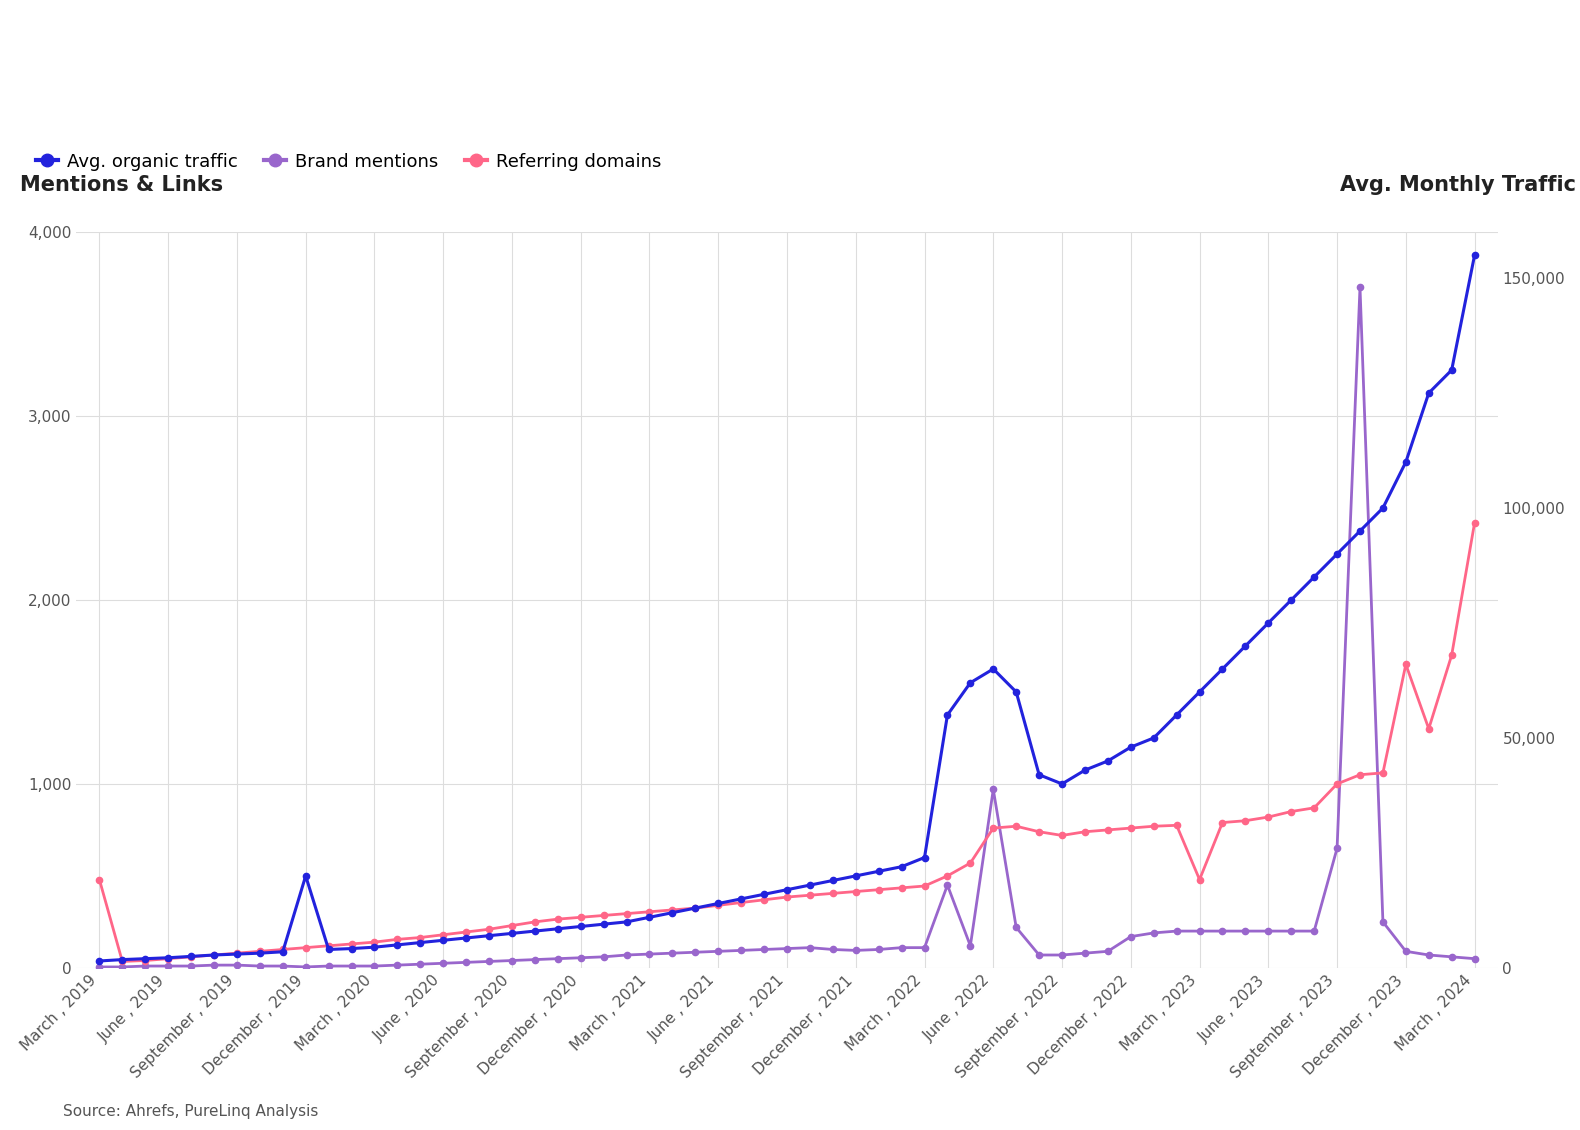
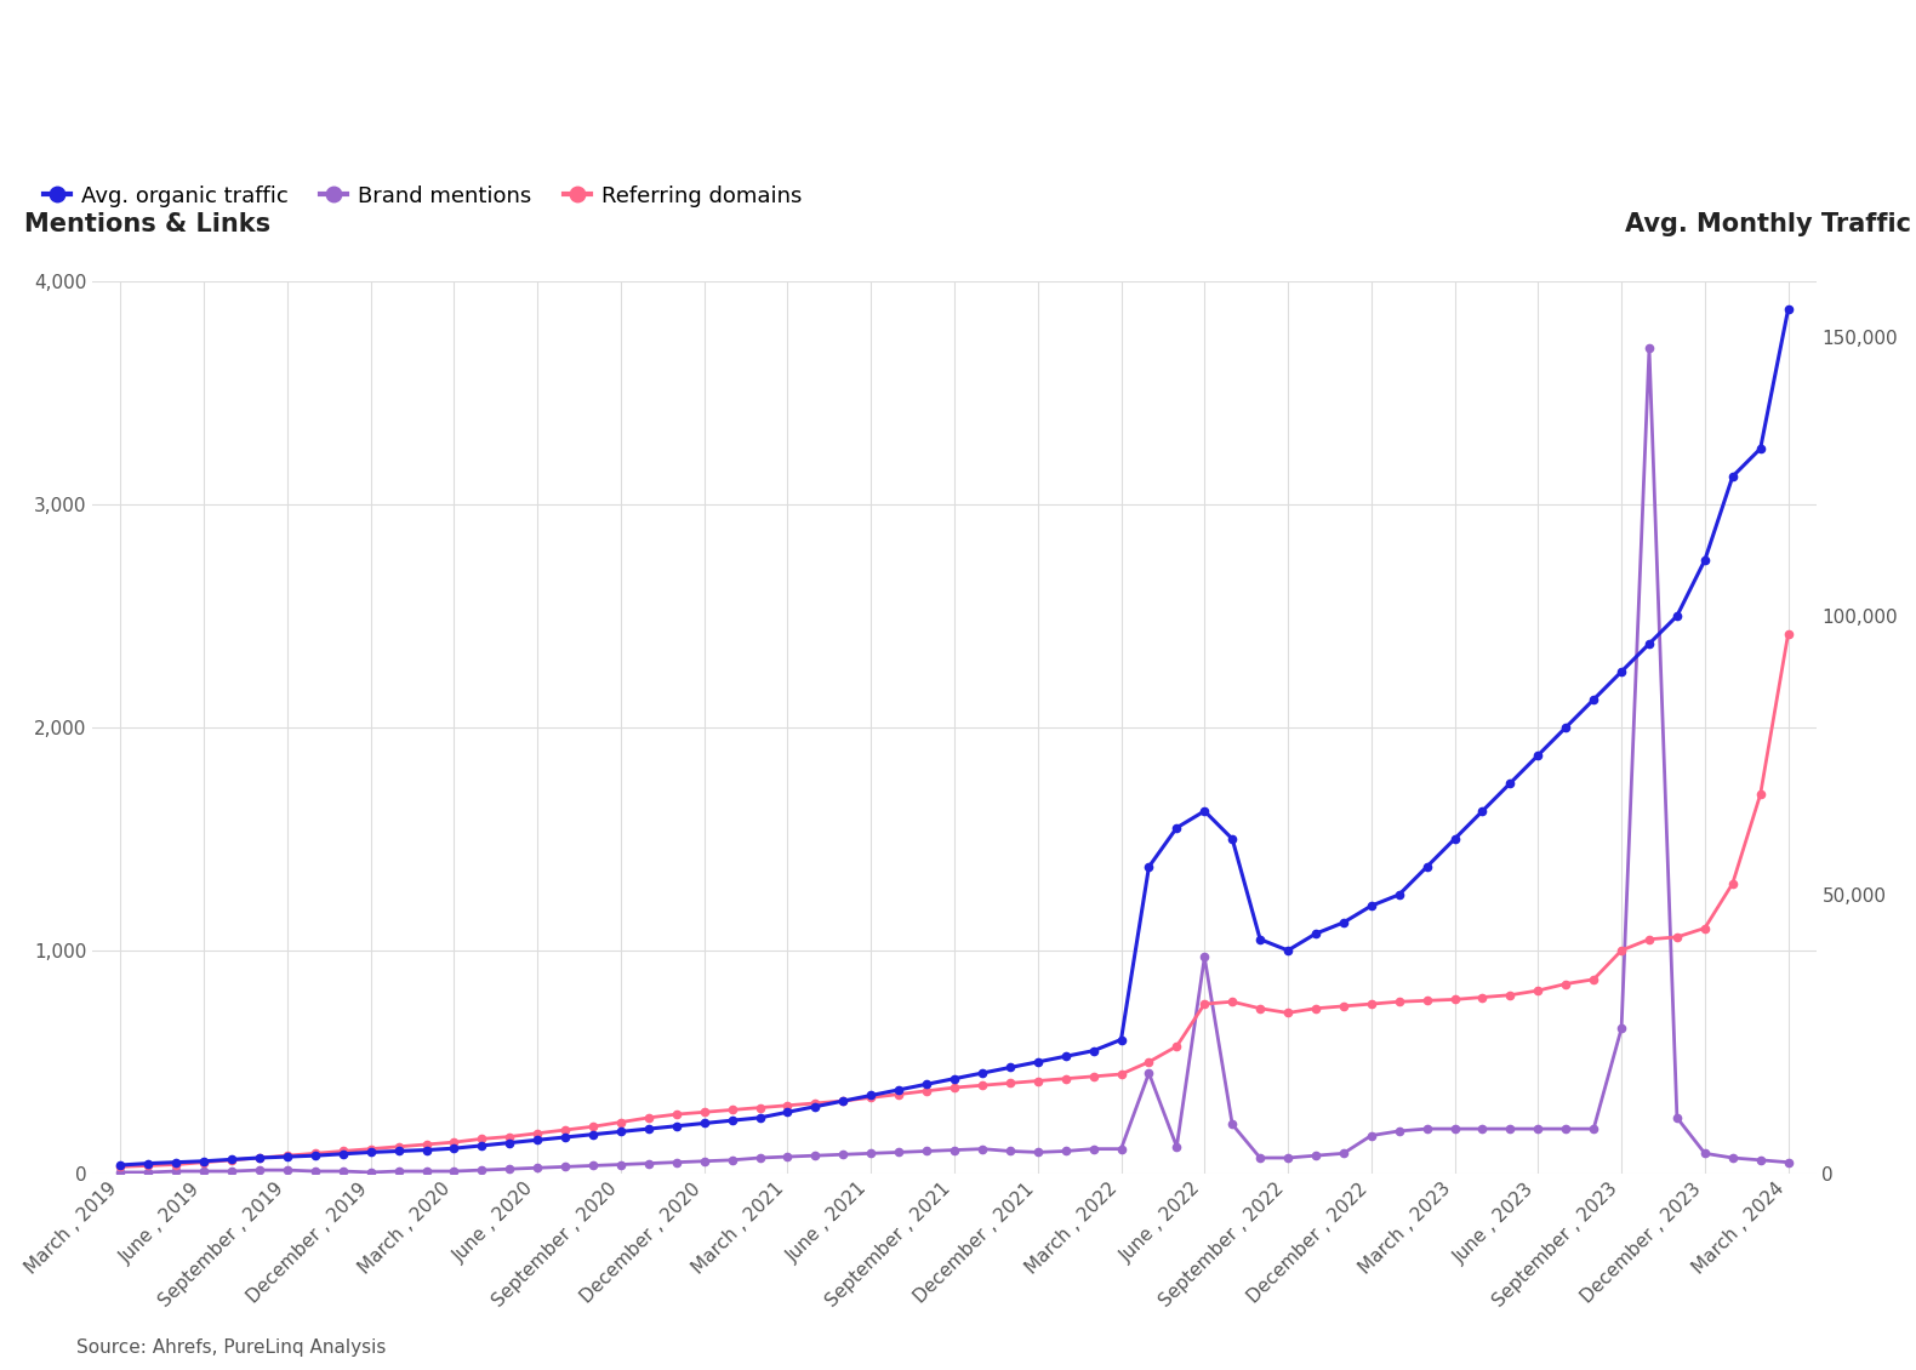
Referring domains/March , 2019: 480 -> 30
Avg. organic traffic/December , 2019: 20,000 -> 3,800
Referring domains/March , 2023: 480 -> 780
Referring domains/December , 2023: 1,650 -> 1,100
